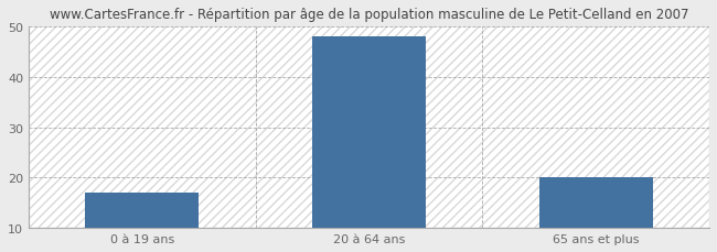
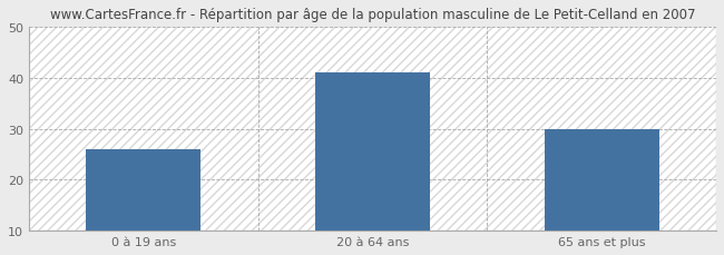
0 à 19 ans: 17 -> 26
20 à 64 ans: 48 -> 41
65 ans et plus: 20 -> 30
